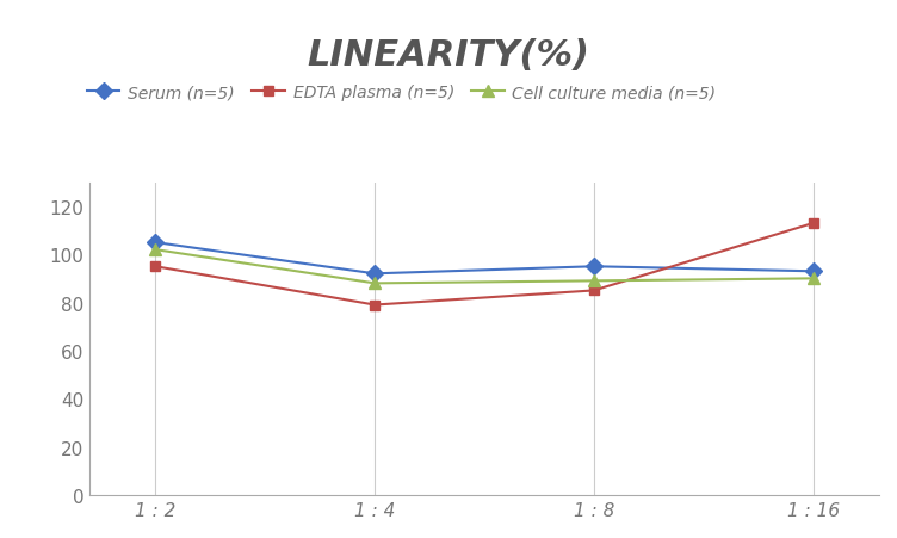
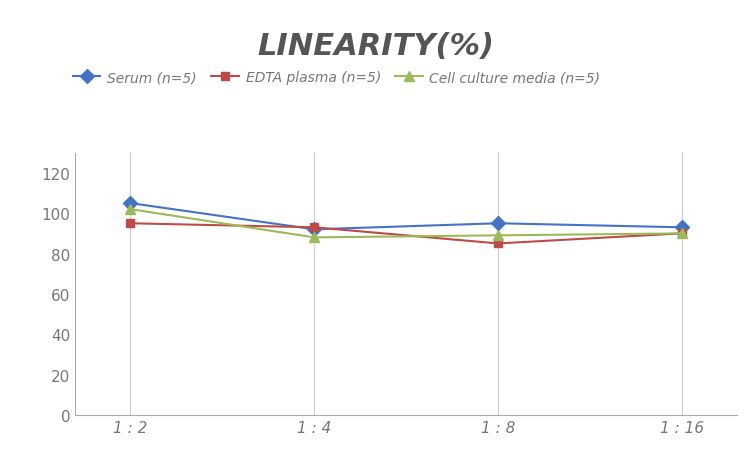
EDTA plasma (n=5)/1 : 4: 79 -> 93
EDTA plasma (n=5)/1 : 16: 113 -> 90
